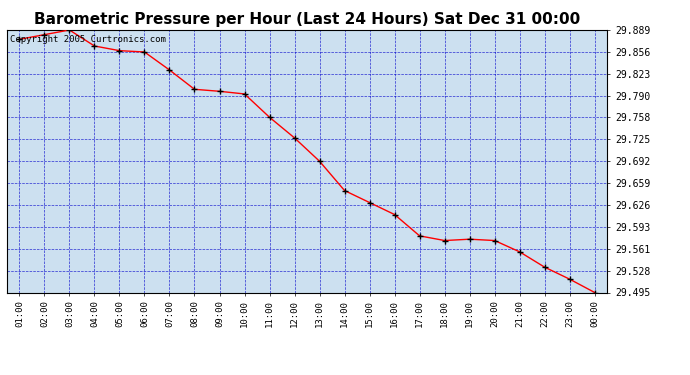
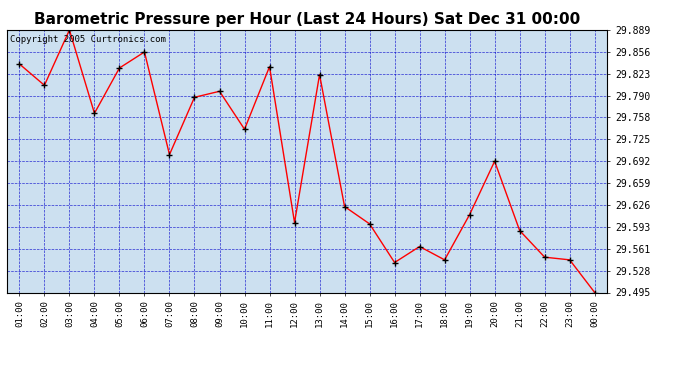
01:00: 29.875 -> 29.838
02:00: 29.882 -> 29.806
04:00: 29.865 -> 29.764
05:00: 29.858 -> 29.832
07:00: 29.829 -> 29.702
08:00: 29.800 -> 29.788
10:00: 29.793 -> 29.740
11:00: 29.758 -> 29.834
12:00: 29.727 -> 29.600
13:00: 29.692 -> 29.822
14:00: 29.648 -> 29.624
15:00: 29.630 -> 29.598
16:00: 29.612 -> 29.540
17:00: 29.580 -> 29.564
18:00: 29.573 -> 29.544
19:00: 29.575 -> 29.612
20:00: 29.573 -> 29.692
21:00: 29.556 -> 29.588
22:00: 29.533 -> 29.548
23:00: 29.515 -> 29.544
